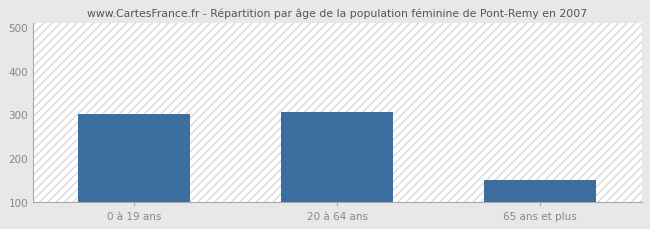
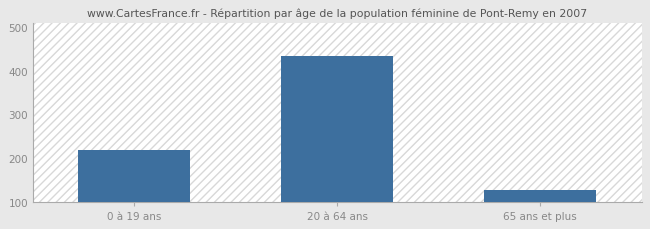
0 à 19 ans: 300 -> 218
20 à 64 ans: 305 -> 434
65 ans et plus: 150 -> 126
